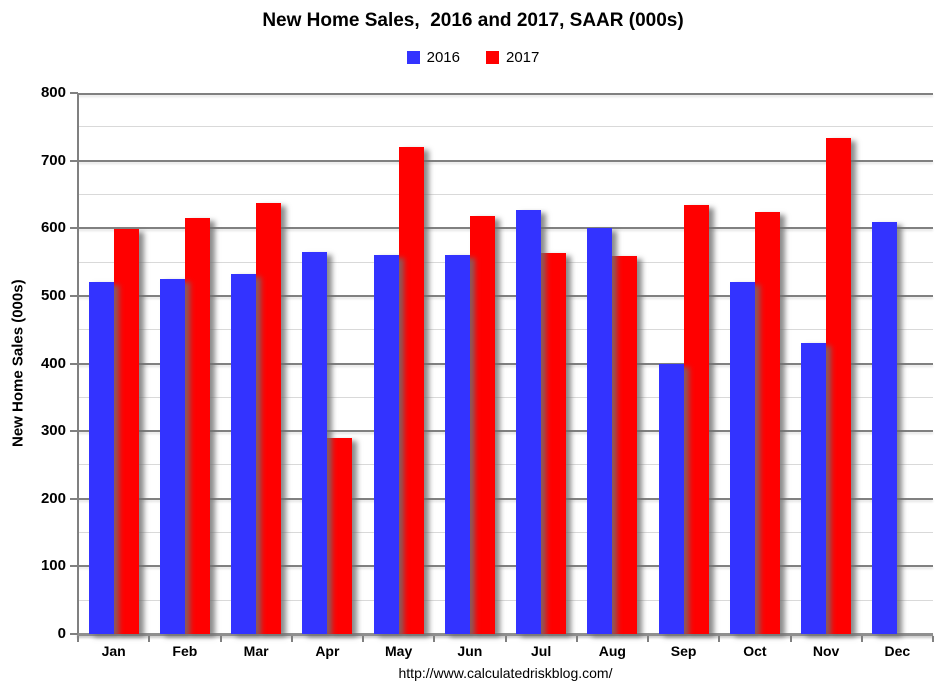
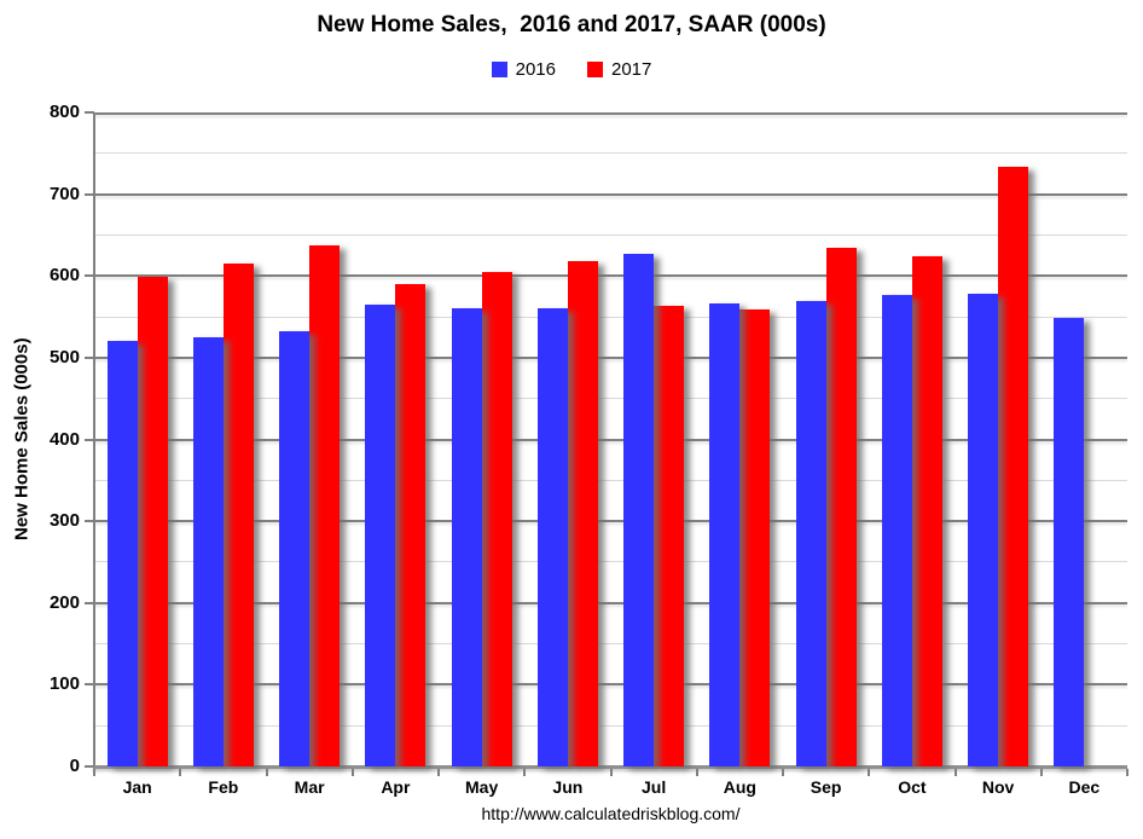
2017/Apr: 290 -> 590
2017/May: 720 -> 600
2016/Aug: 600 -> 570
2016/Sep: 400 -> 570
2016/Oct: 520 -> 580
2016/Nov: 430 -> 580
2016/Dec: 610 -> 550
